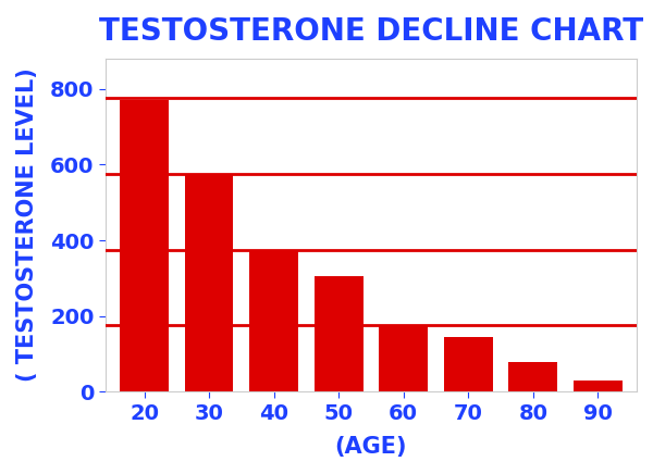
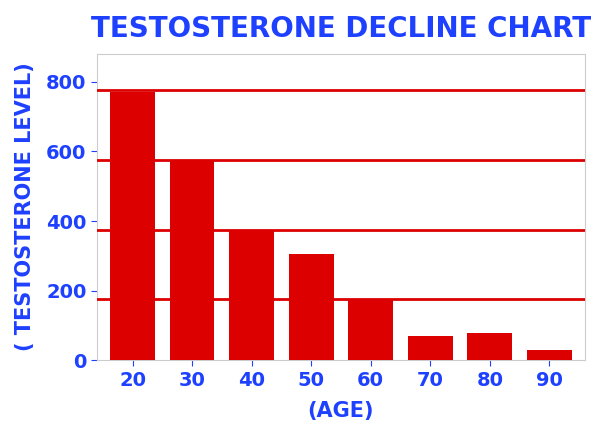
70: 145 -> 70
